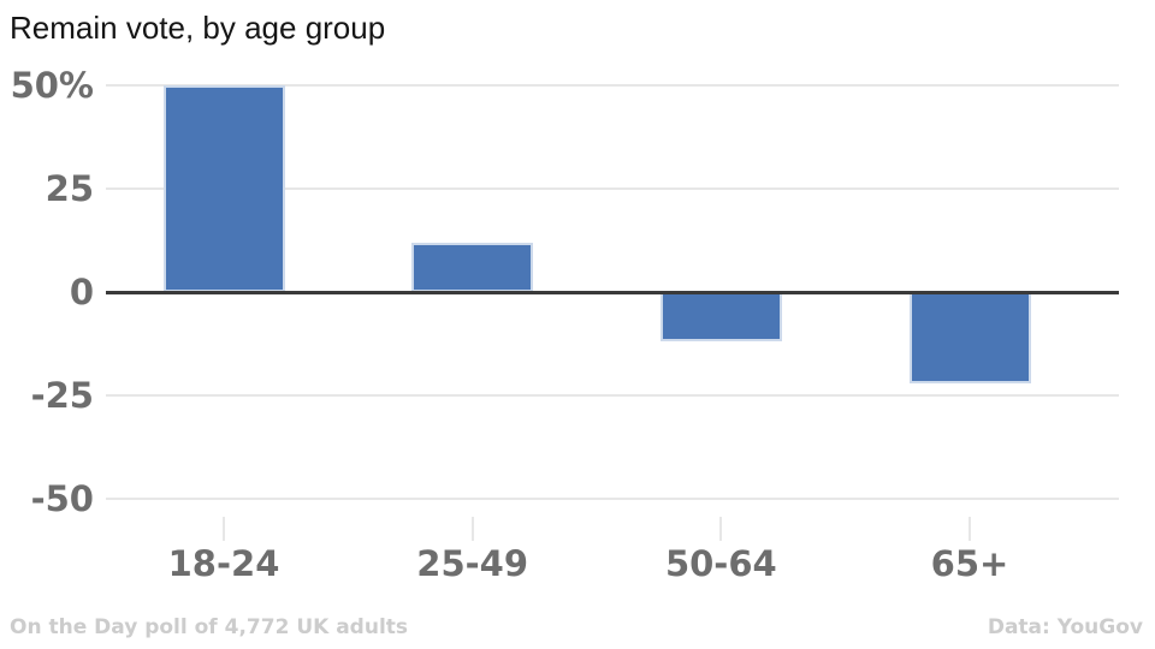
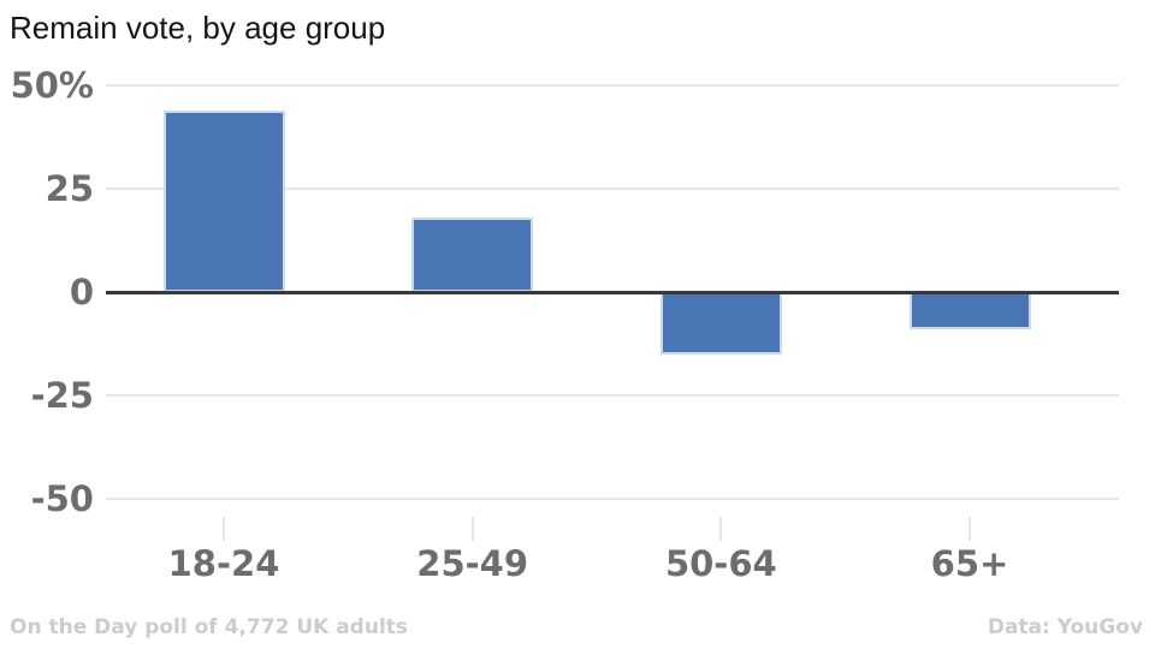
18-24: 50% -> 44%
25-49: 12% -> 18%
50-64: -12% -> -15%
65+: -22% -> -9%
